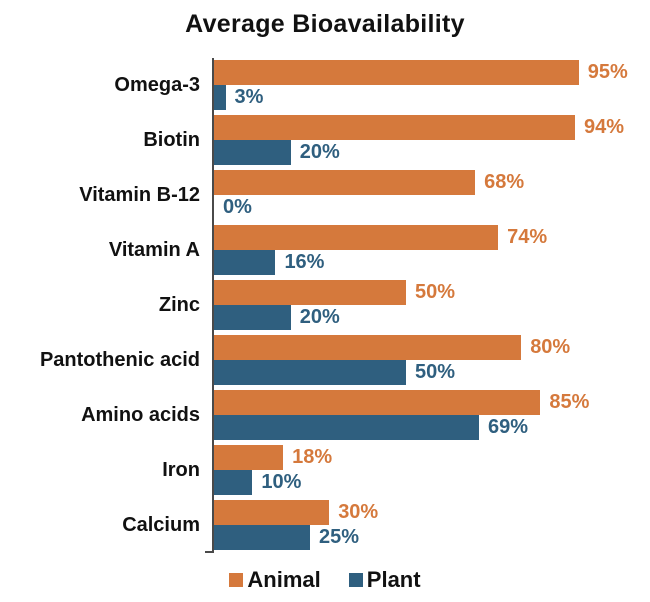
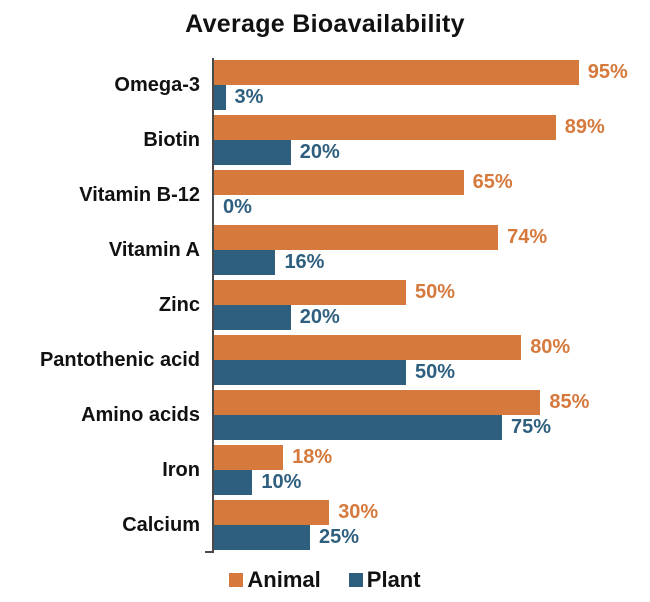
Animal/Biotin: 94% -> 89%
Animal/Vitamin B-12: 68% -> 65%
Plant/Amino acids: 69% -> 75%
